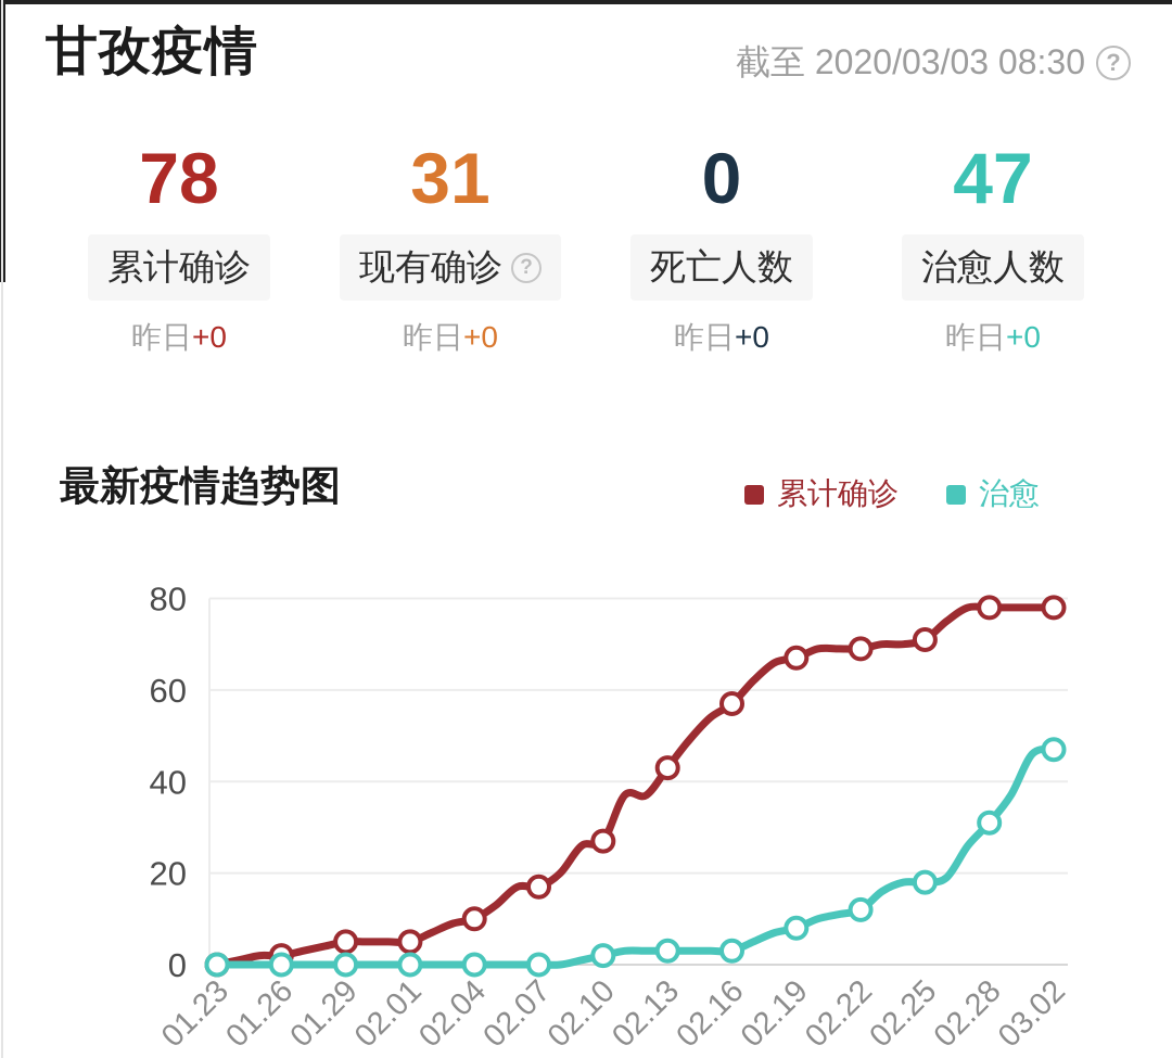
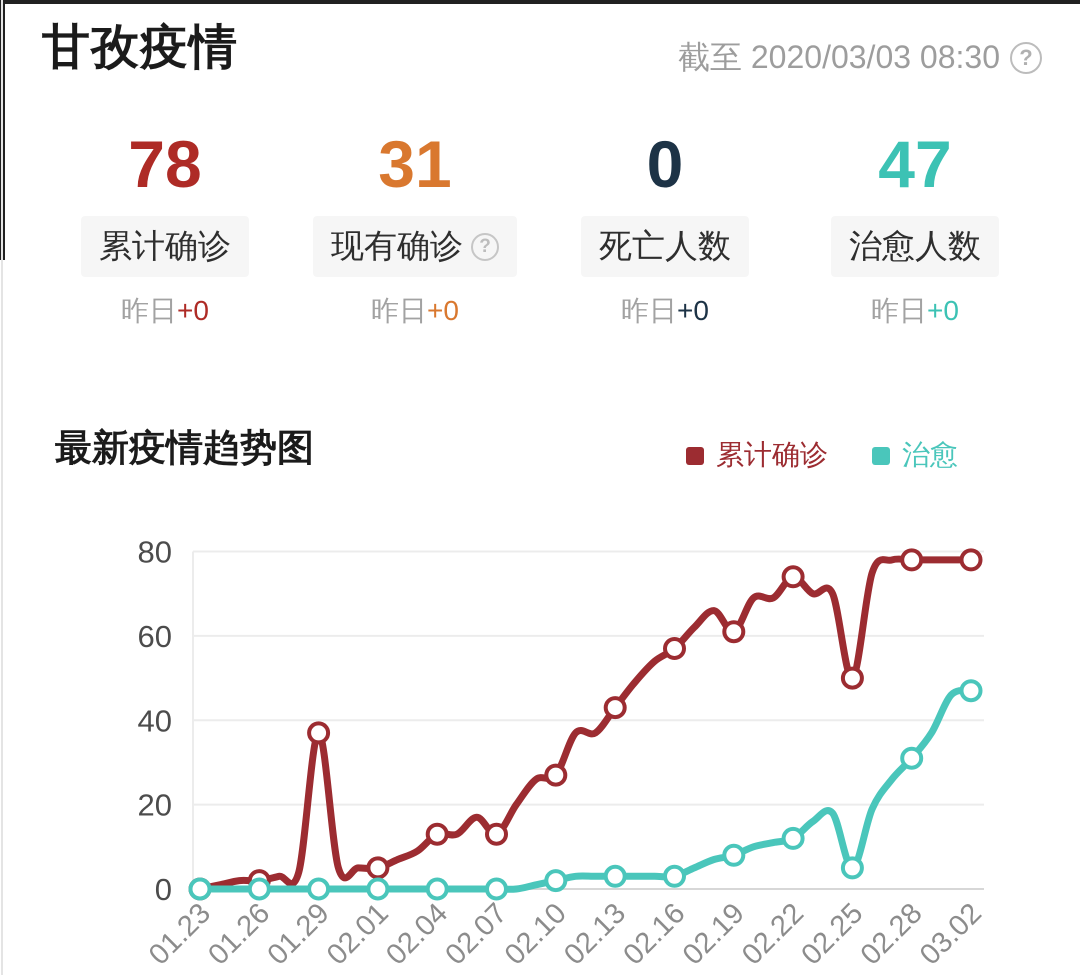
累计确诊/01.29: 5 -> 37
累计确诊/02.04: 10 -> 13
累计确诊/02.07: 17 -> 13
累计确诊/02.19: 67 -> 61
累计确诊/02.22: 69 -> 74
累计确诊/02.25: 71 -> 50
治愈/02.25: 18 -> 5
